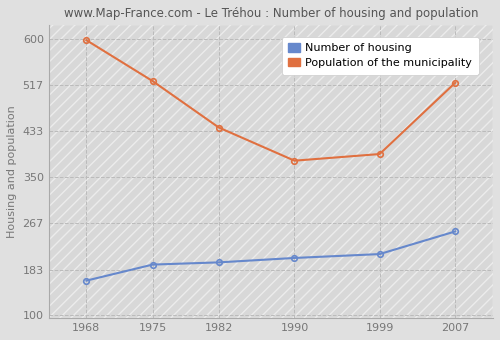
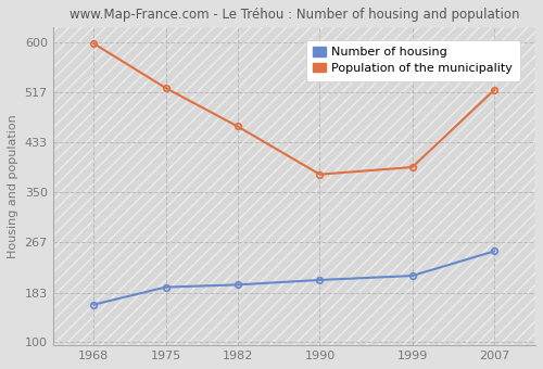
Population of the municipality/1982: 440 -> 460
